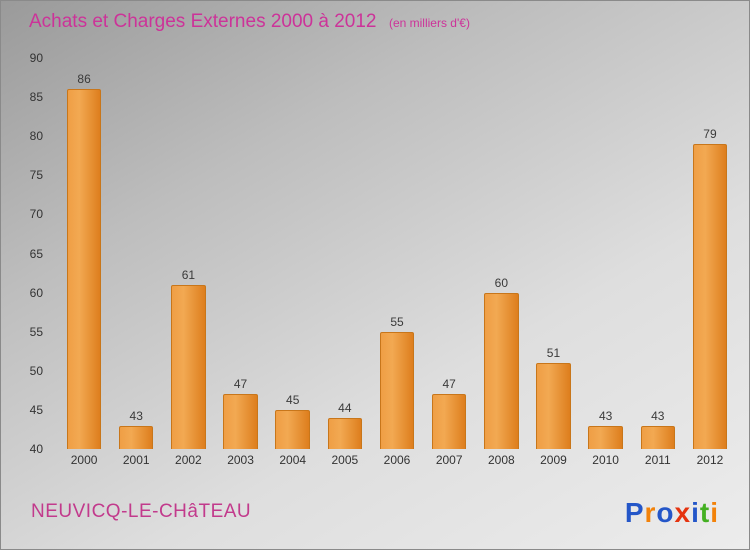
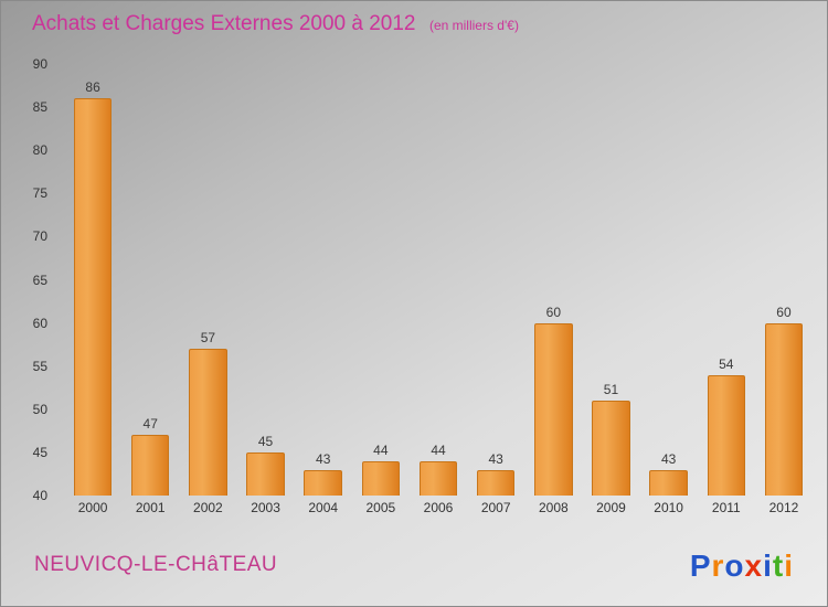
2001: 43 -> 47
2002: 61 -> 57
2003: 47 -> 45
2004: 45 -> 43
2006: 55 -> 44
2007: 47 -> 43
2011: 43 -> 54
2012: 79 -> 60
